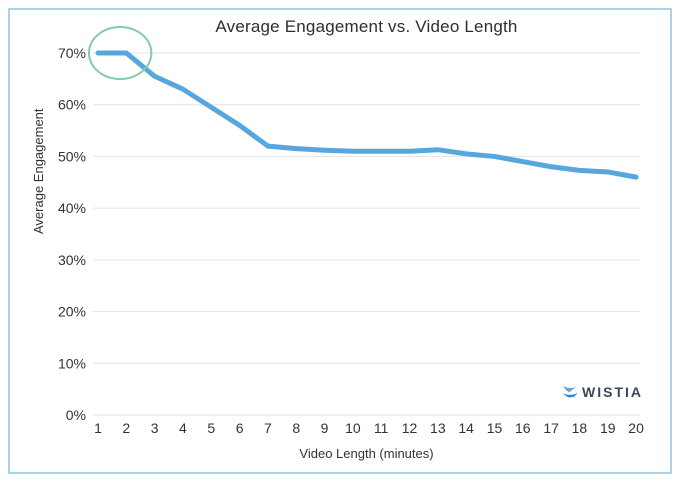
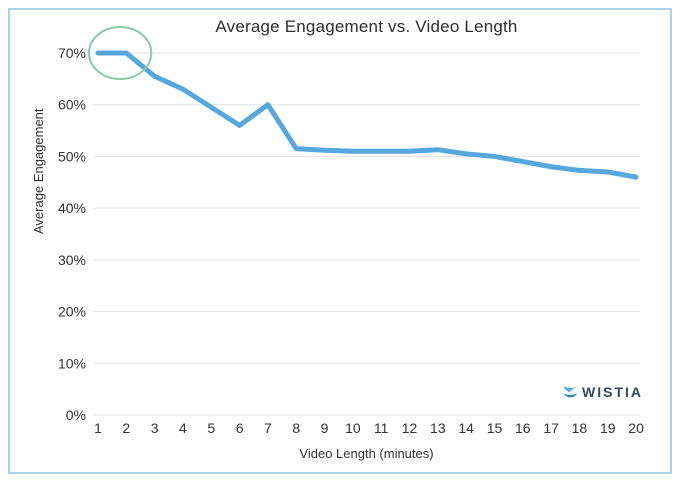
7: 52% -> 60%
